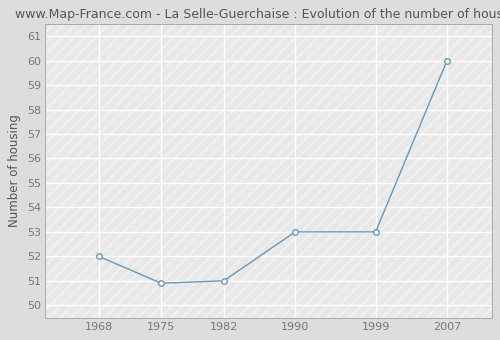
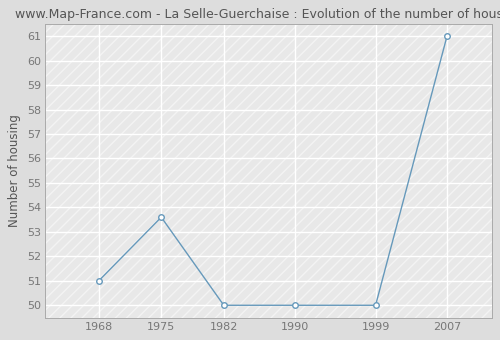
1968: 52.0 -> 51.0
1975: 50.9 -> 53.6
1982: 51.0 -> 50.0
1990: 53.0 -> 50.0
1999: 53.0 -> 50.0
2007: 60.0 -> 61.0
